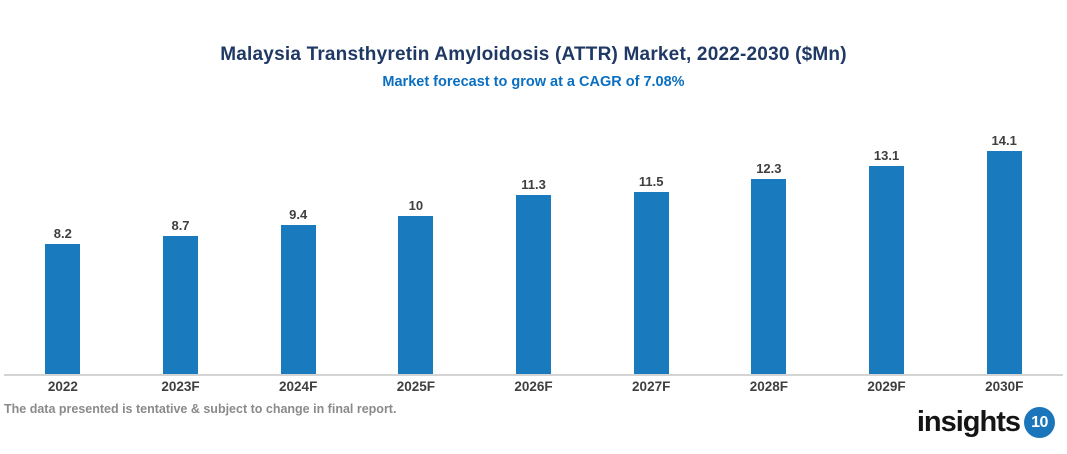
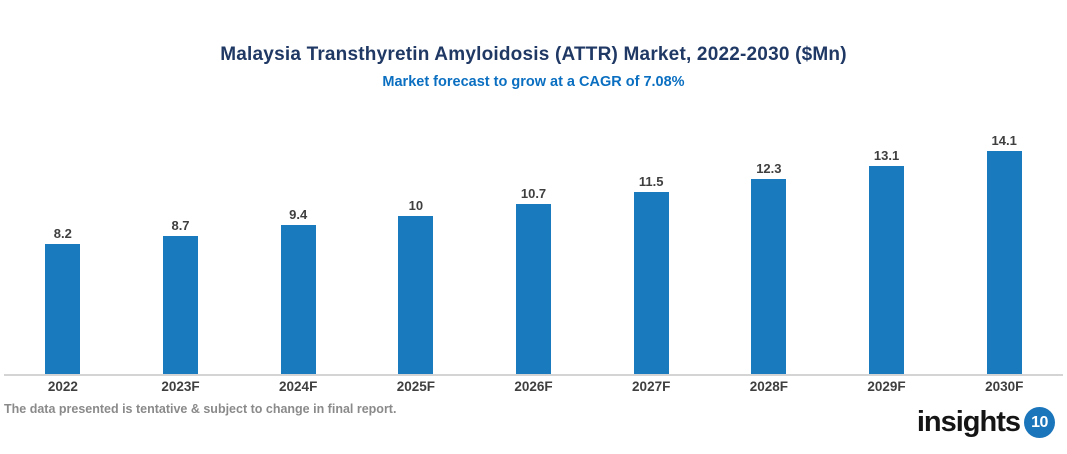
2026F: 11.3 -> 10.7
